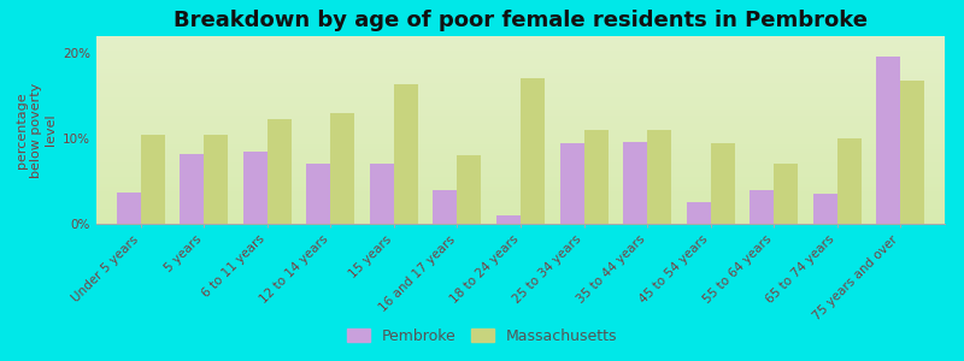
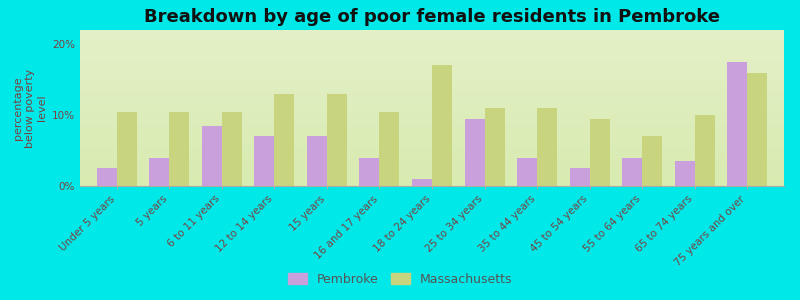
Pembroke/Under 5 years: 3.6% -> 2.5%
Pembroke/5 years: 8.2% -> 4.0%
Massachusetts/6 to 11 years: 12.2% -> 10.5%
Massachusetts/15 years: 16.4% -> 13.0%
Massachusetts/16 and 17 years: 8.0% -> 10.5%
Pembroke/35 to 44 years: 9.6% -> 4.0%
Pembroke/75 years and over: 19.6% -> 17.5%
Massachusetts/75 years and over: 16.8% -> 16.0%
